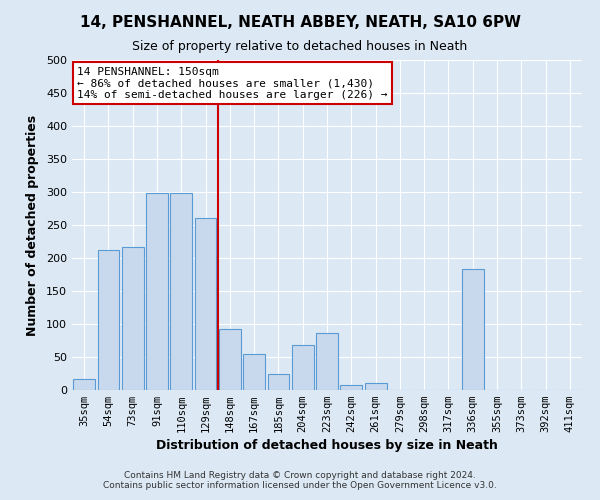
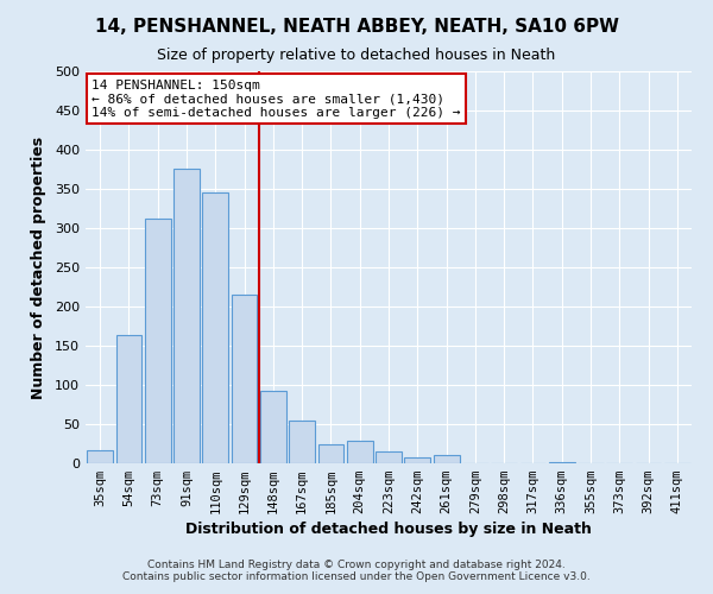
54sqm: 212 -> 164
73sqm: 216 -> 312
91sqm: 298 -> 376
110sqm: 298 -> 345
129sqm: 260 -> 215
204sqm: 68 -> 29
223sqm: 86 -> 15
336sqm: 184 -> 2
